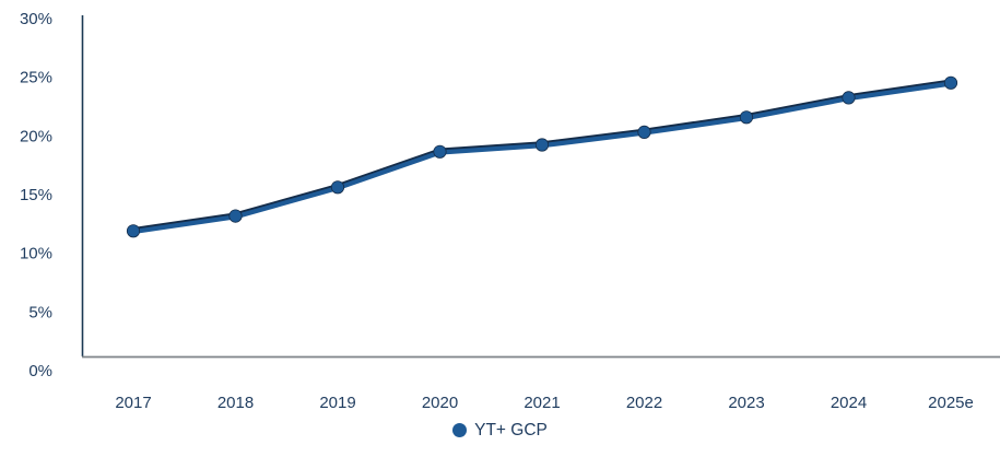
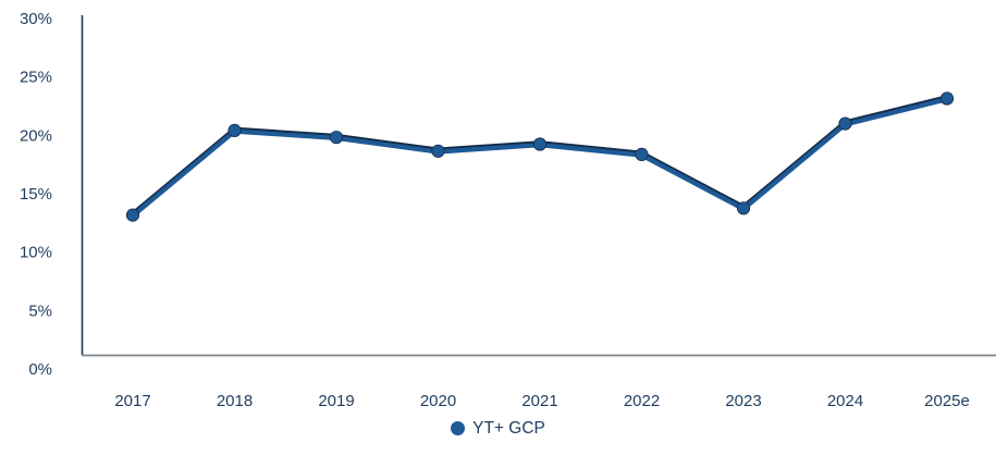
2017: 11.5% -> 12.8%
2018: 12.8% -> 20.2%
2019: 15.3% -> 19.6%
2022: 20.1% -> 18.1%
2023: 21.4% -> 13.4%
2024: 23.1% -> 20.8%
2025e: 24.4% -> 23.0%
